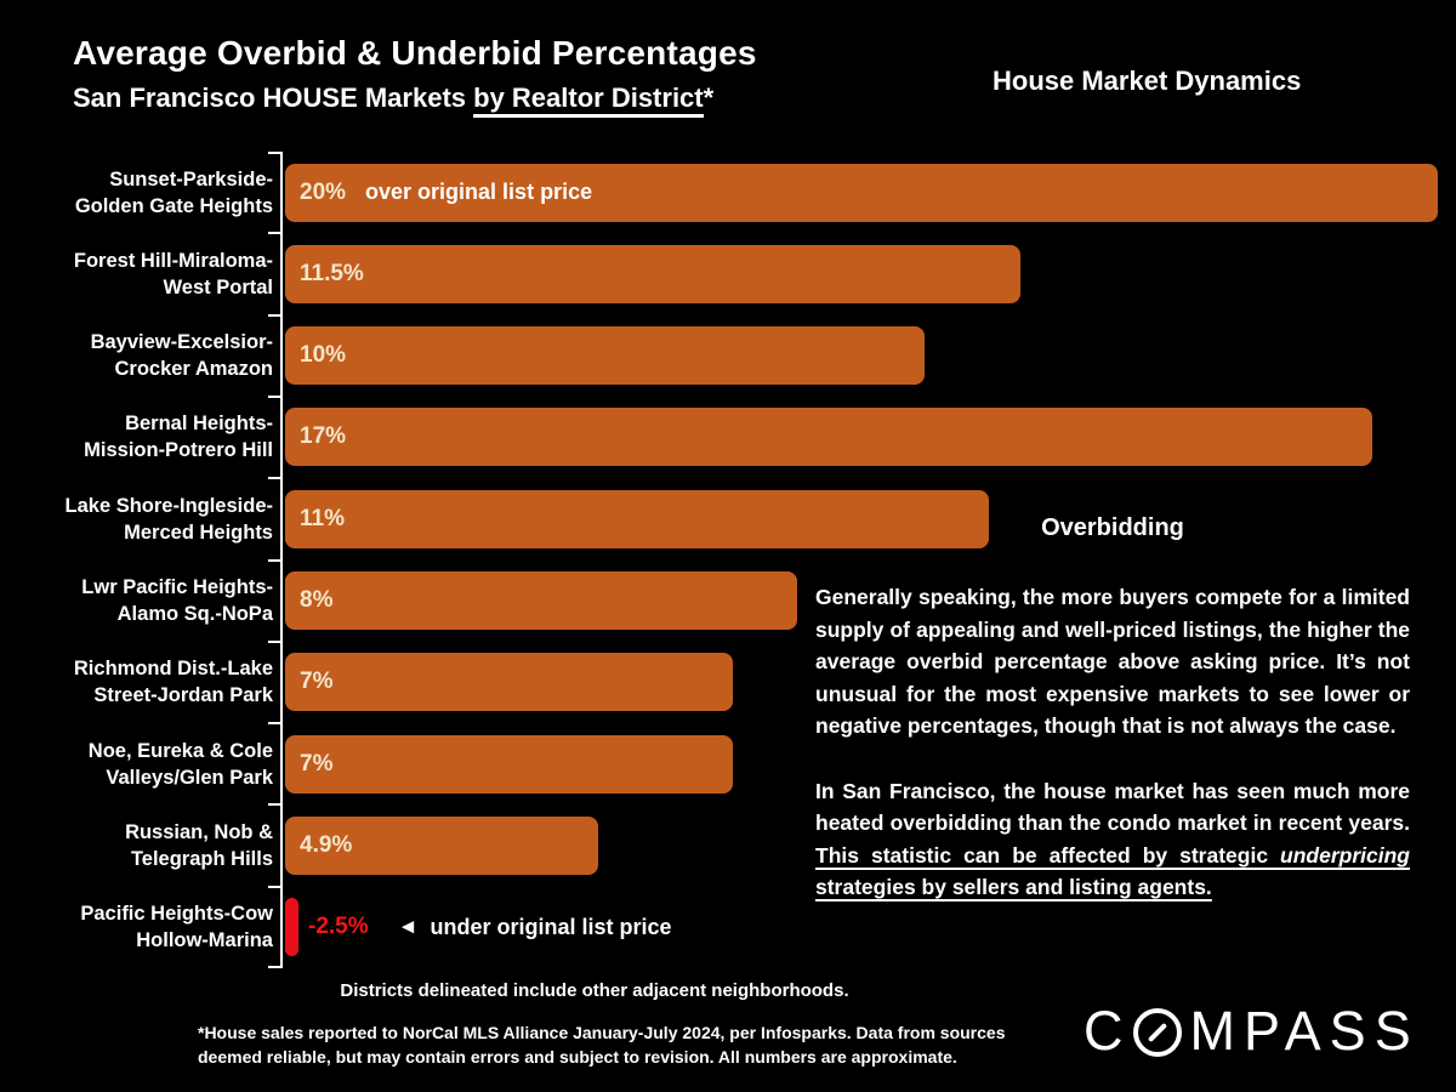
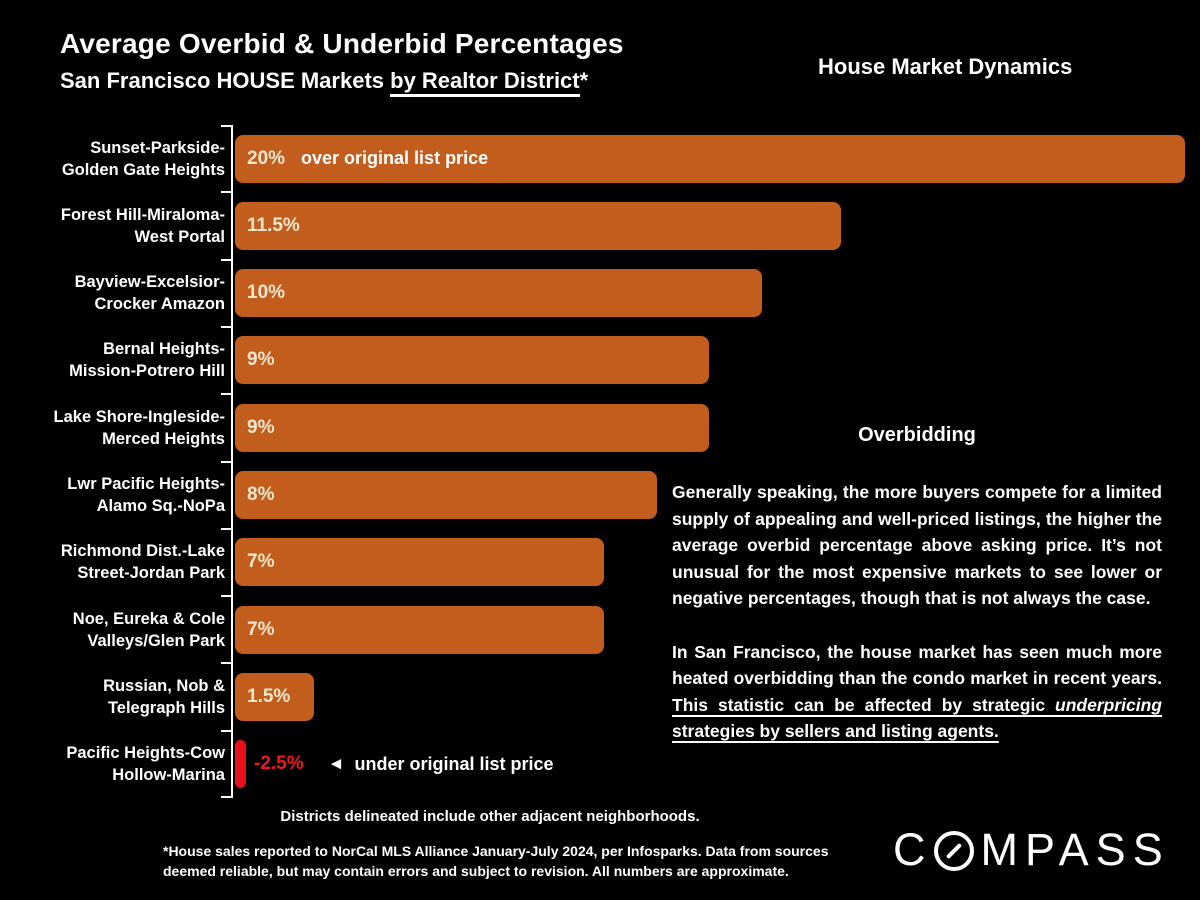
Bernal Heights- Mission-Potrero Hill: 17% -> 9%
Lake Shore-Ingleside- Merced Heights: 11% -> 9%
Russian, Nob & Telegraph Hills: 4.9% -> 1.5%
